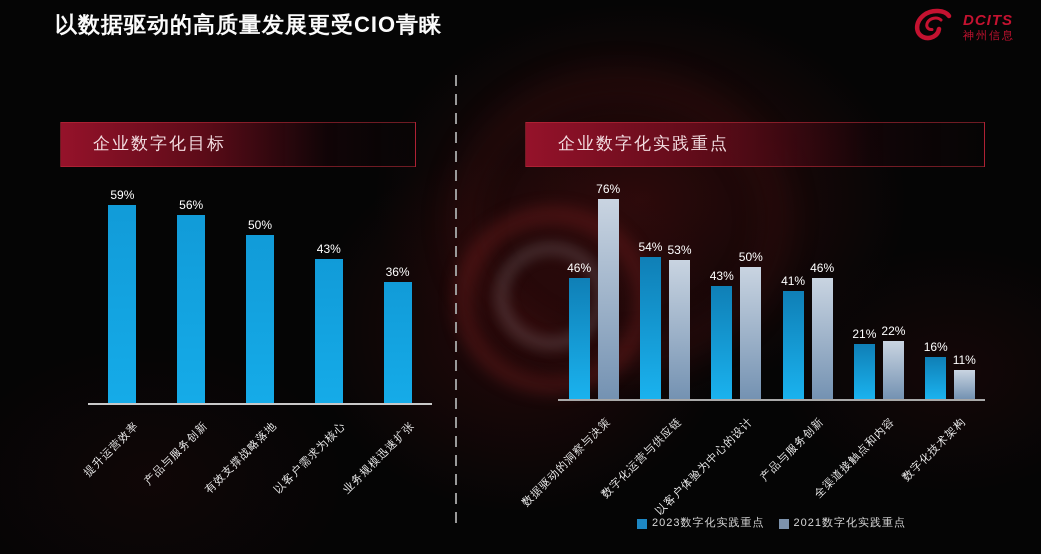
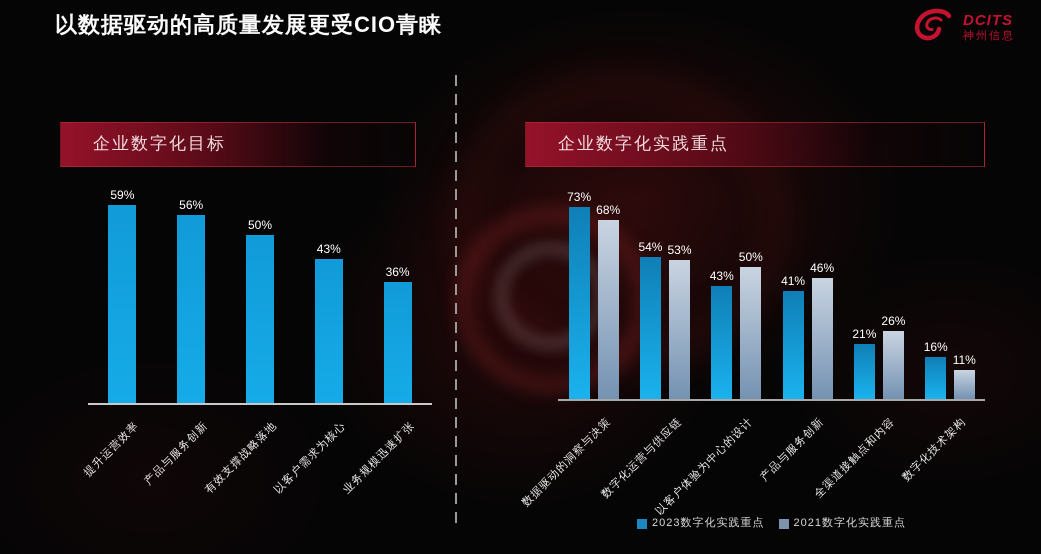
企业数字化实践重点/2023数字化实践重点/数据驱动的洞察与决策: 46% -> 73%
企业数字化实践重点/2021数字化实践重点/数据驱动的洞察与决策: 76% -> 68%
企业数字化实践重点/2021数字化实践重点/全渠道接触点和内容: 22% -> 26%
